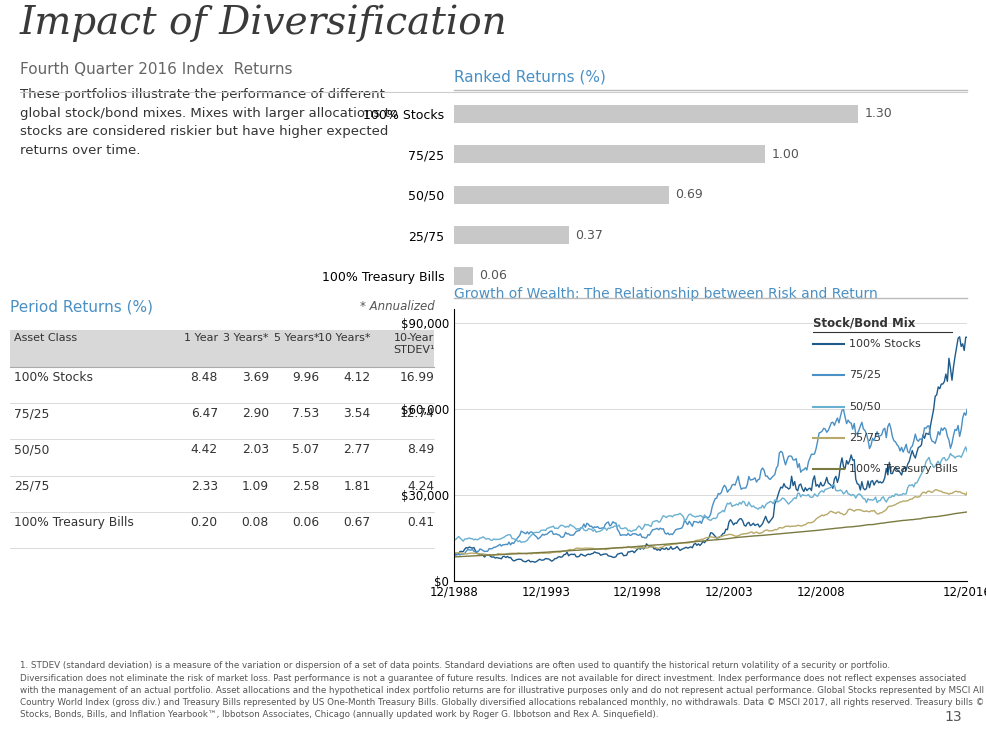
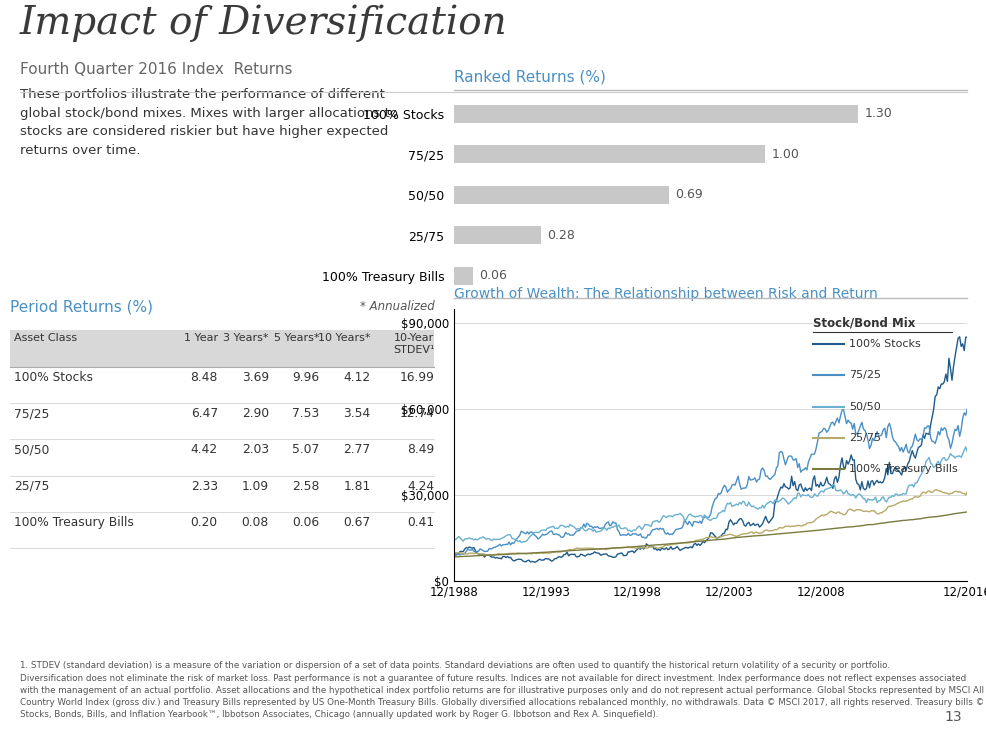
Ranked Returns (%)/25/75: 0.37 -> 0.28
